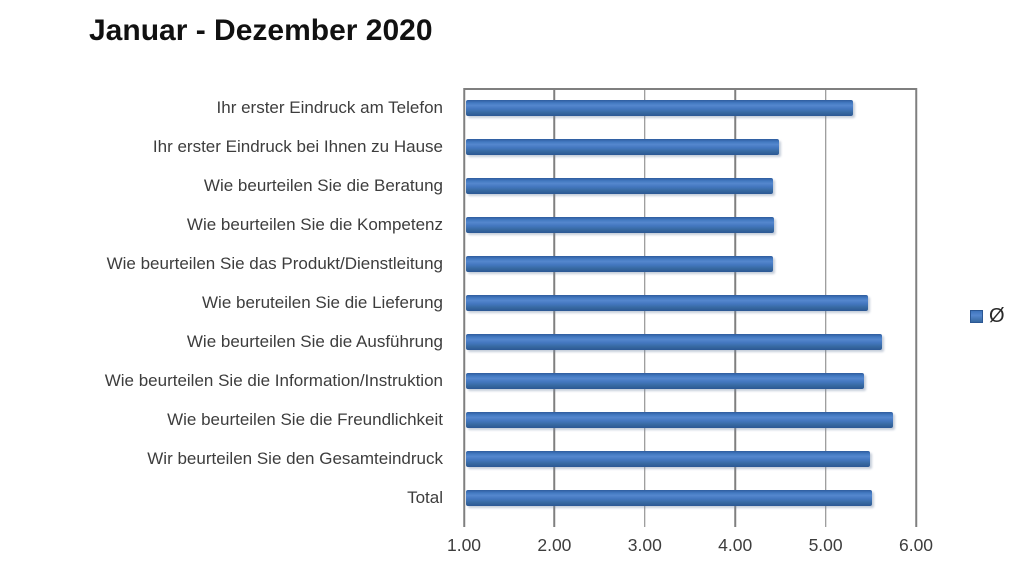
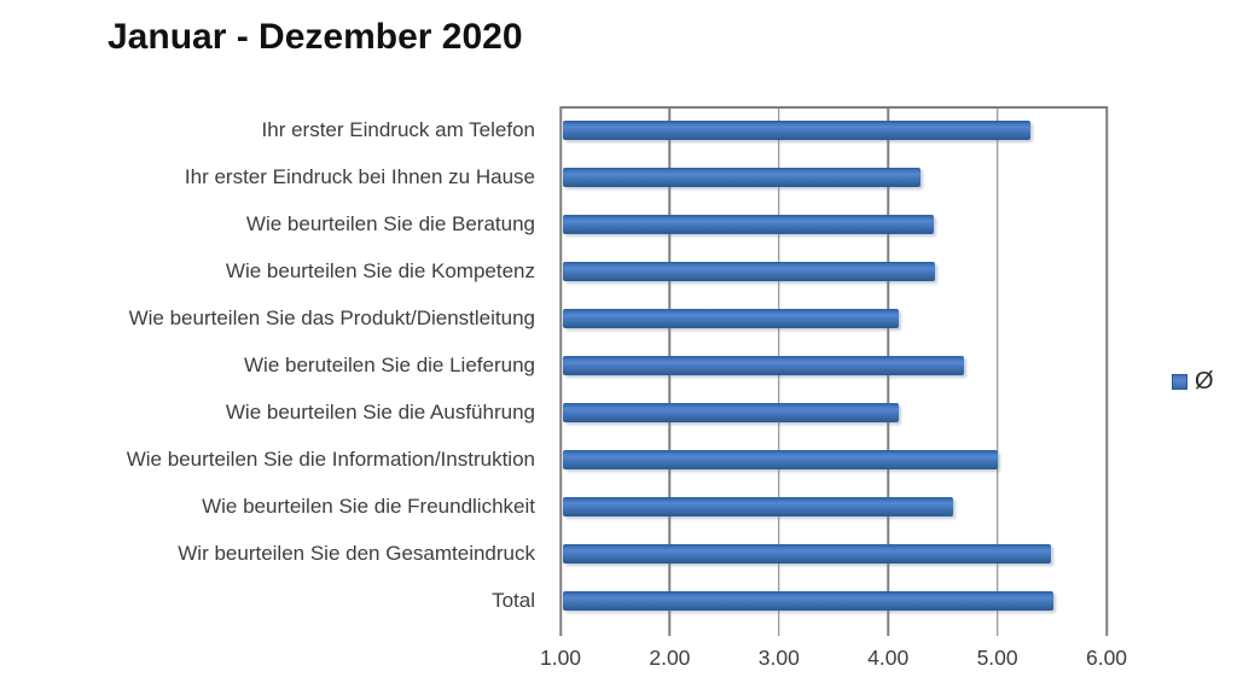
Ihr erster Eindruck bei Ihnen zu Hause: 4.5 -> 4.3
Wie beurteilen Sie das Produkt/Dienstleitung: 4.4 -> 4.1
Wie beruteilen Sie die Lieferung: 5.5 -> 4.7
Wie beurteilen Sie die Ausführung: 5.6 -> 4.1
Wie beurteilen Sie die Information/Instruktion: 5.4 -> 5.0
Wie beurteilen Sie die Freundlichkeit: 5.8 -> 4.6
